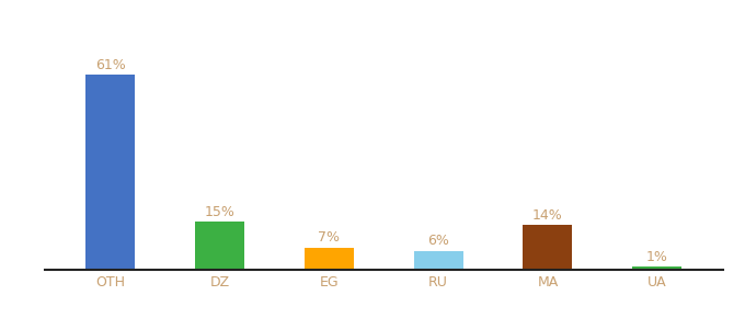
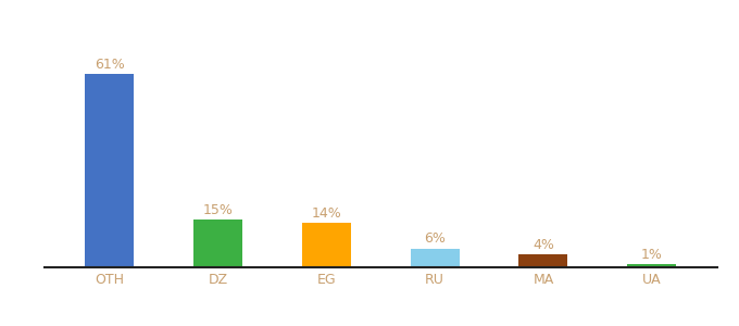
EG: 7% -> 14%
MA: 14% -> 4%
